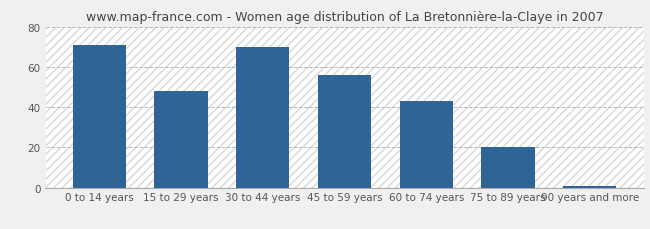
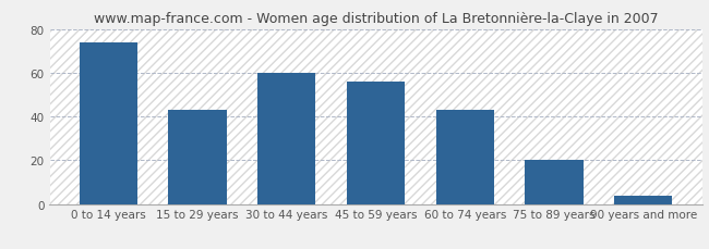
0 to 14 years: 71 -> 74
15 to 29 years: 48 -> 43
30 to 44 years: 70 -> 60
90 years and more: 1 -> 4
